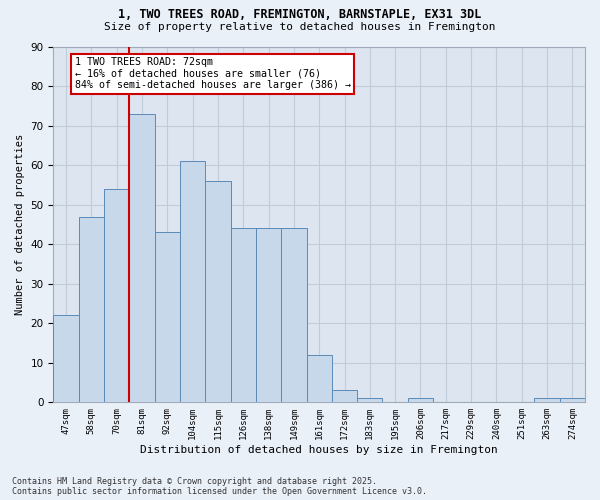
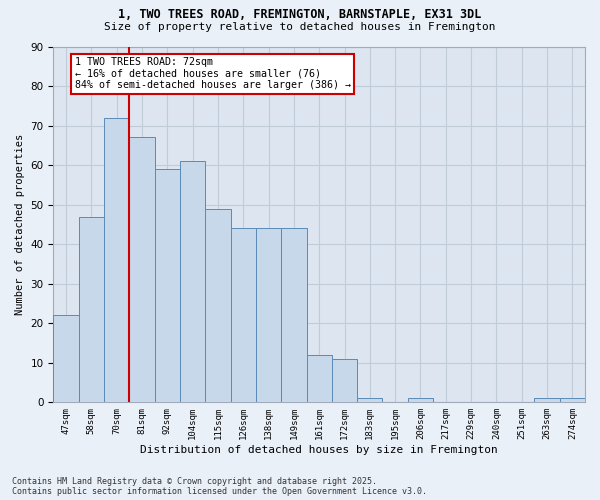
70sqm: 54 -> 72
81sqm: 73 -> 67
92sqm: 43 -> 59
115sqm: 56 -> 49
172sqm: 3 -> 11
